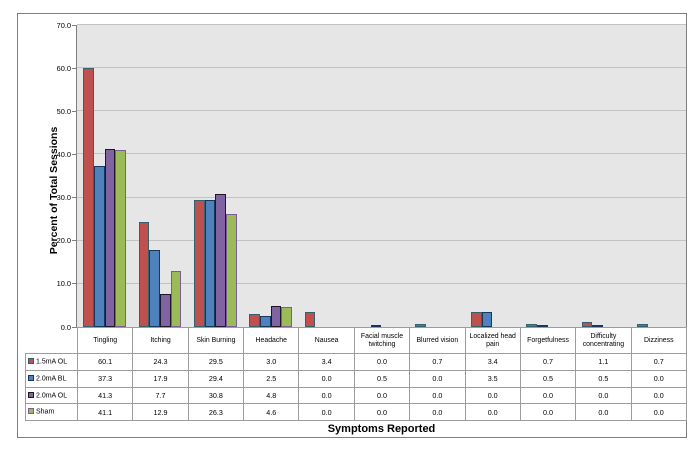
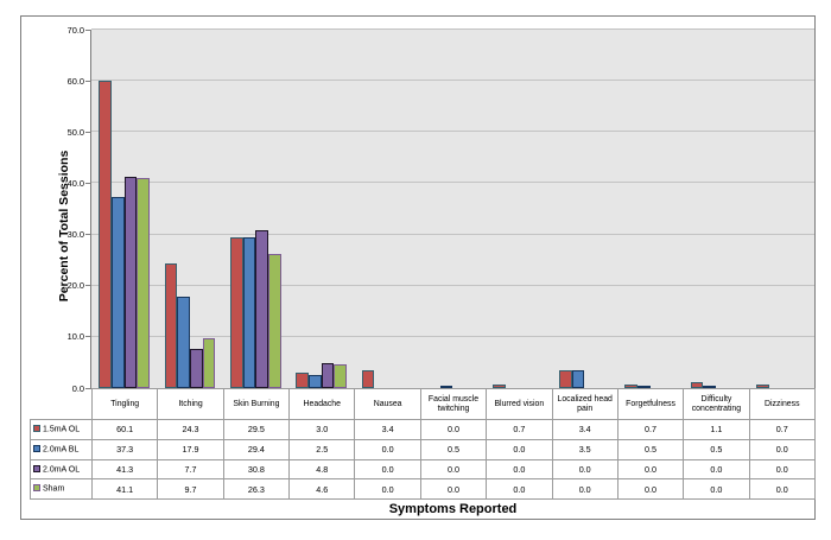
Sham/Itching: 12.9 -> 9.7
